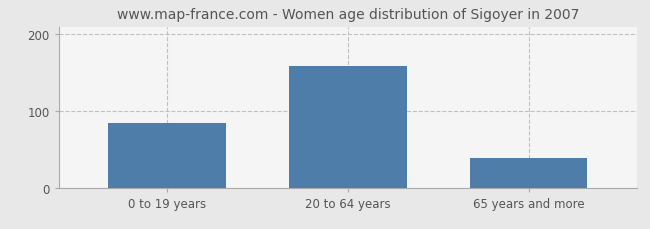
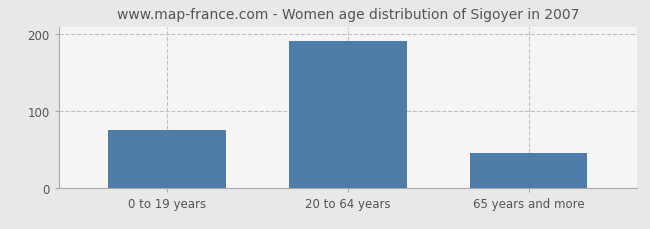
0 to 19 years: 84 -> 75
20 to 64 years: 158 -> 191
65 years and more: 38 -> 45
